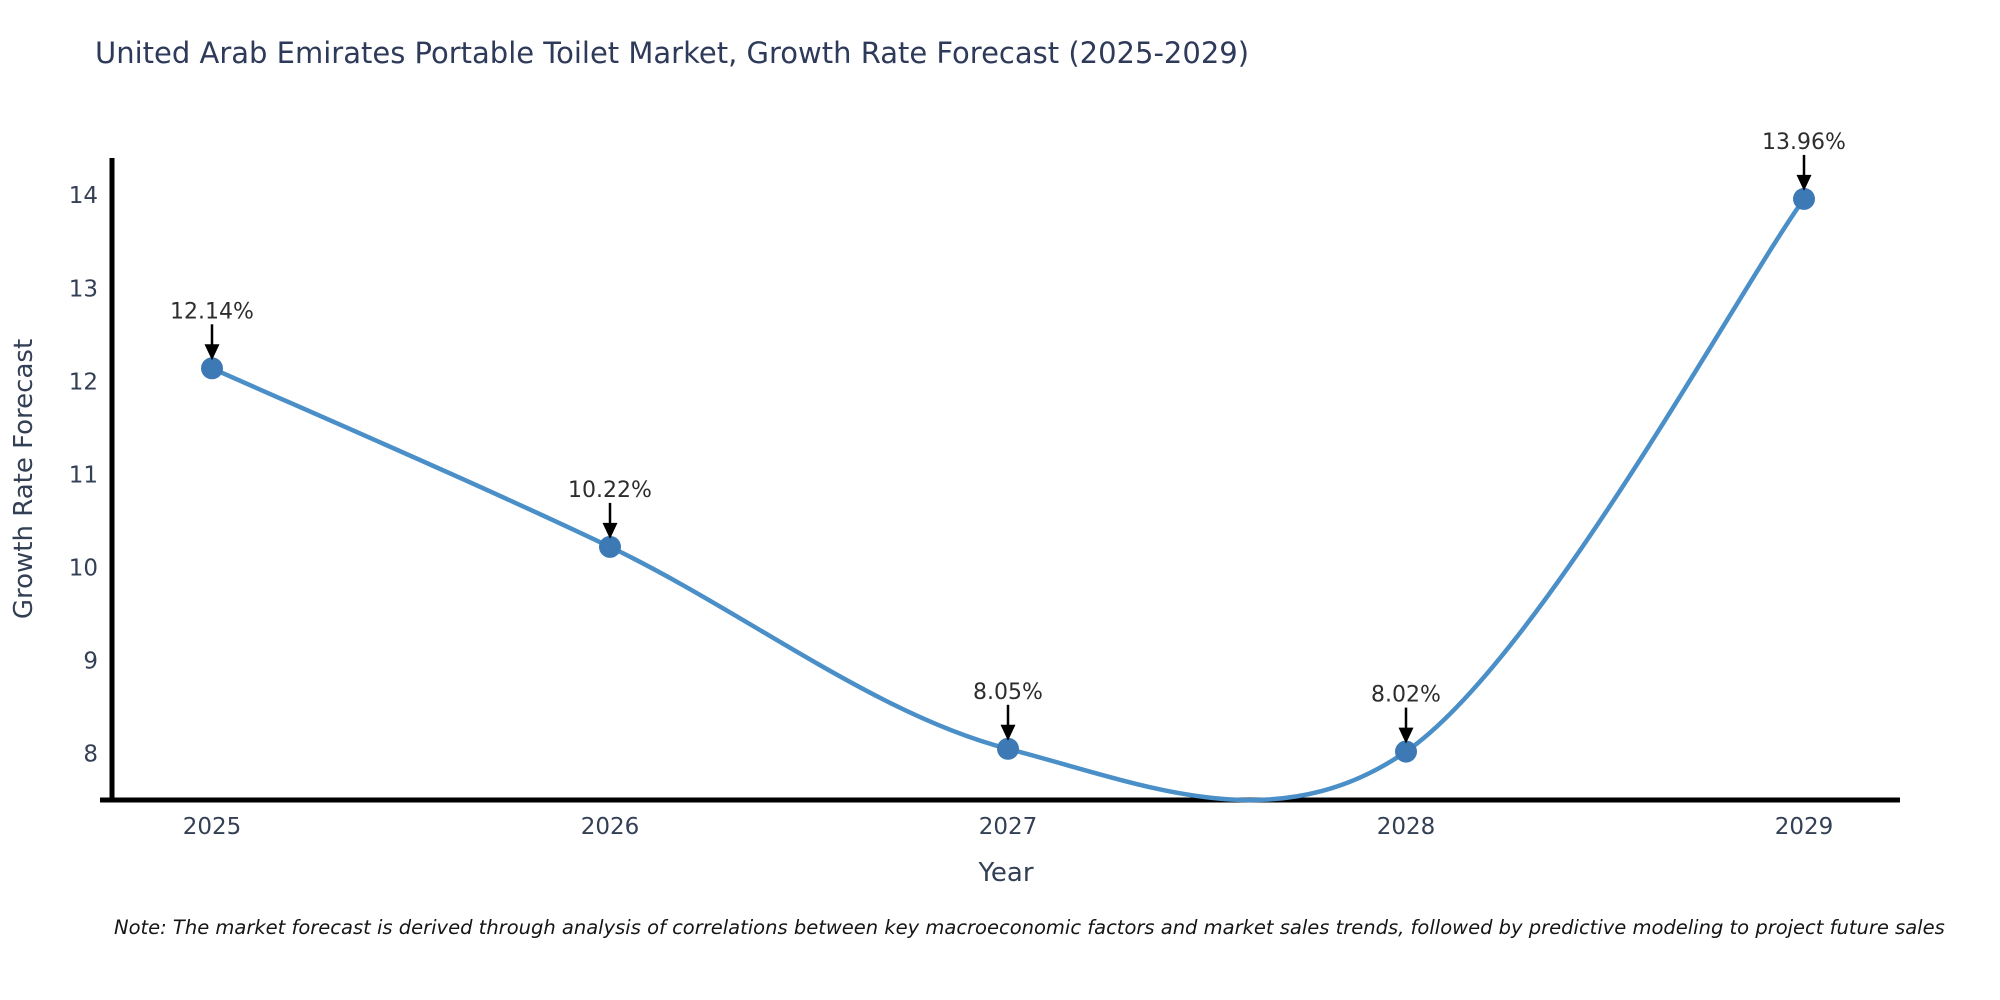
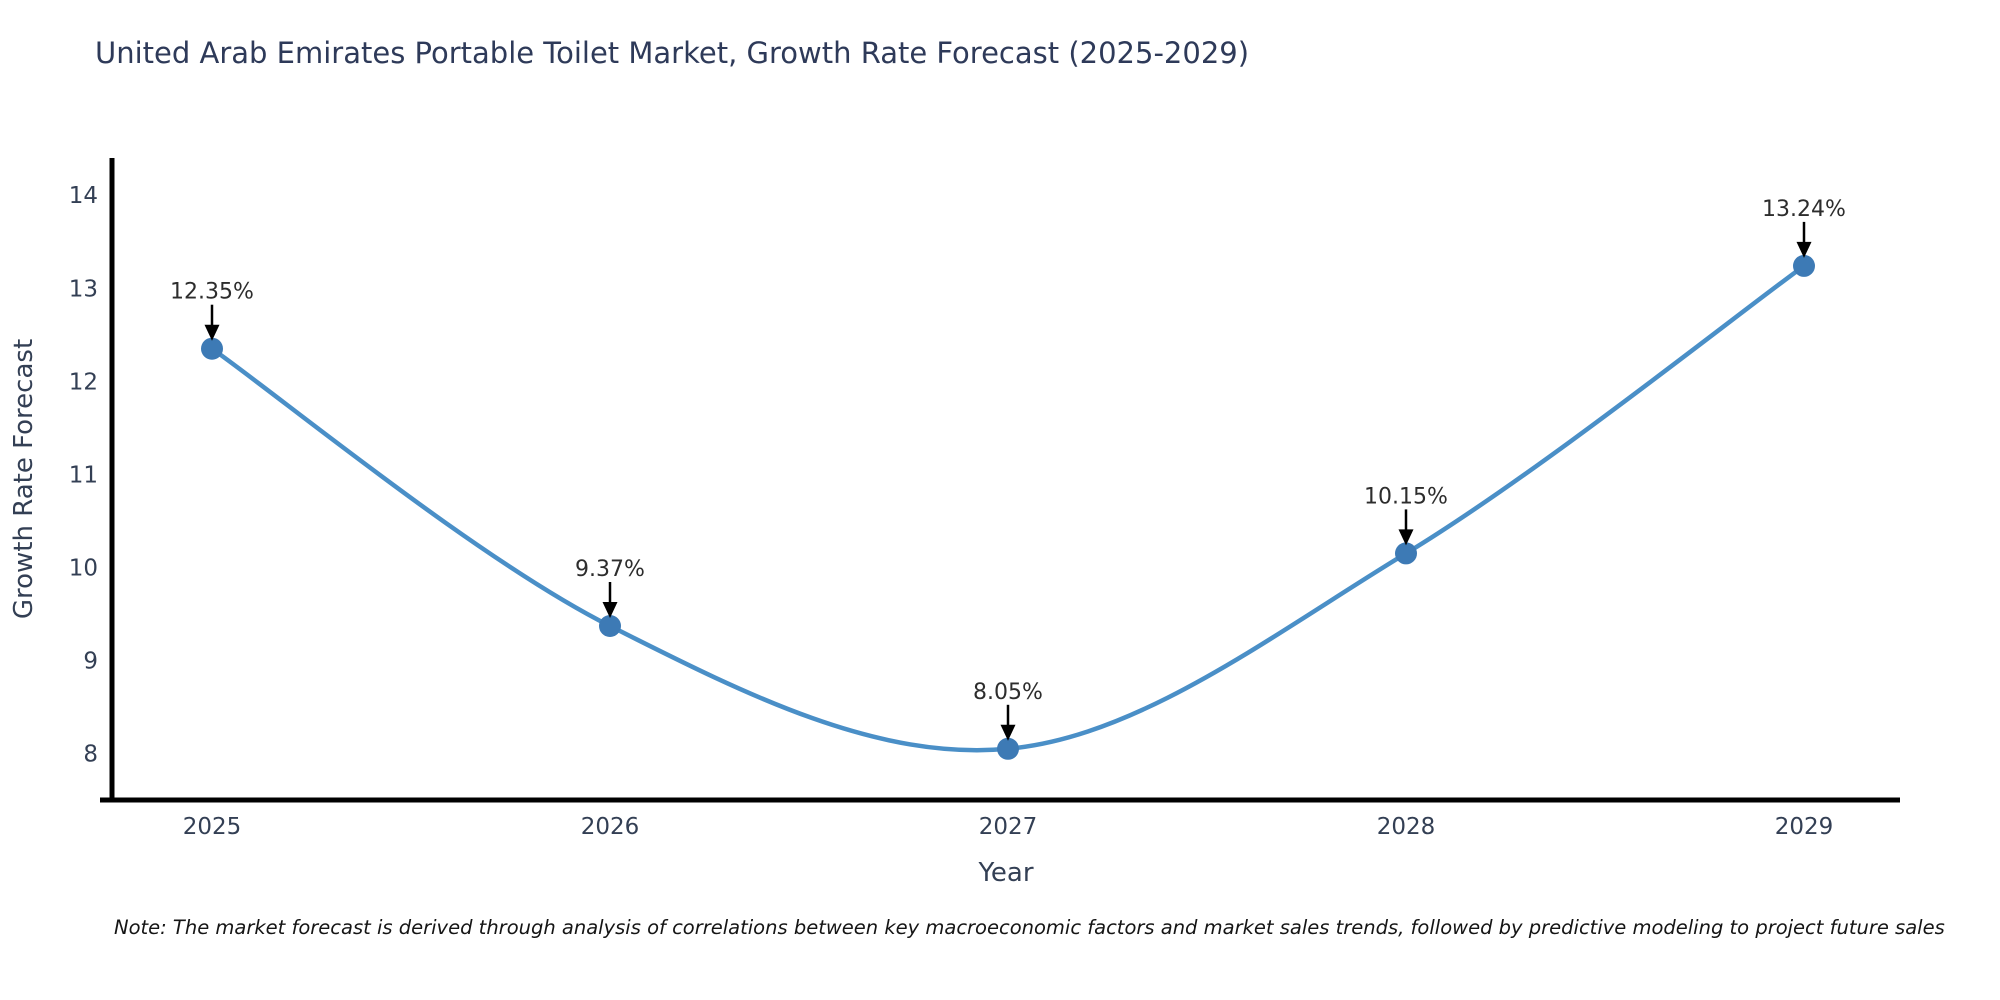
2025: 12.14% -> 12.35%
2026: 10.22% -> 9.37%
2028: 8.02% -> 10.15%
2029: 13.96% -> 13.24%
